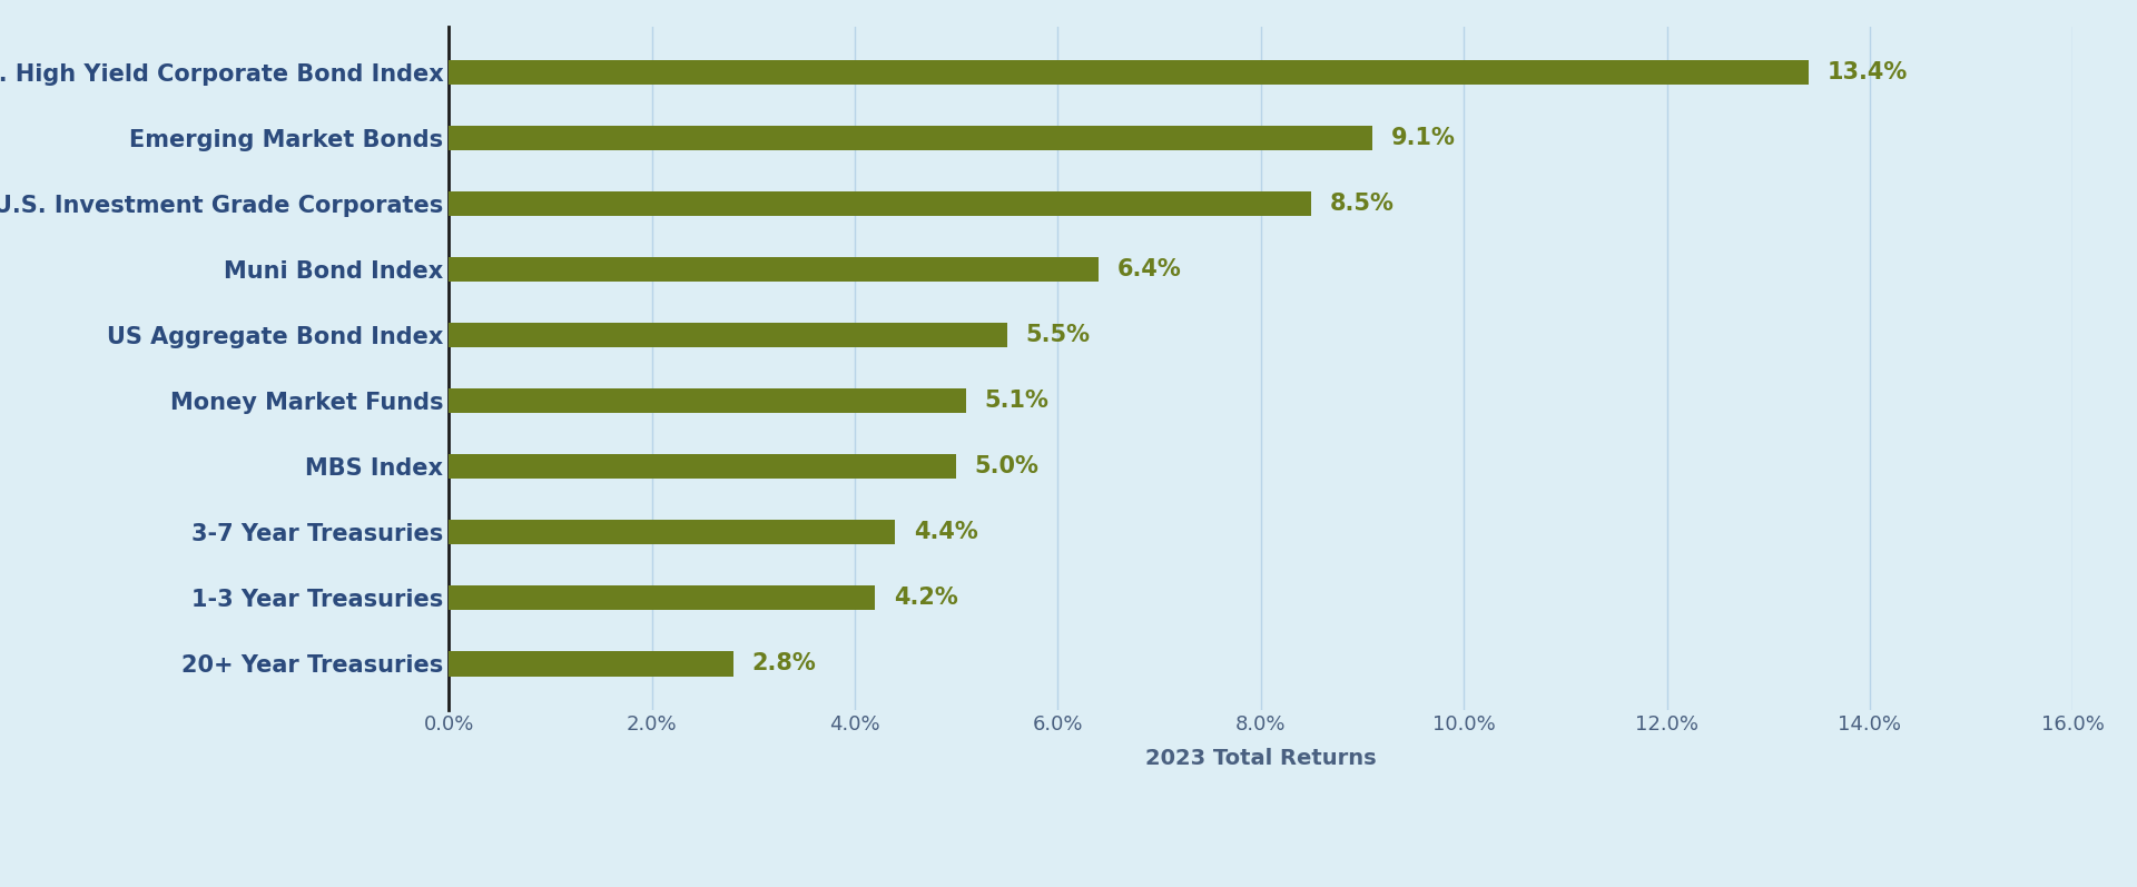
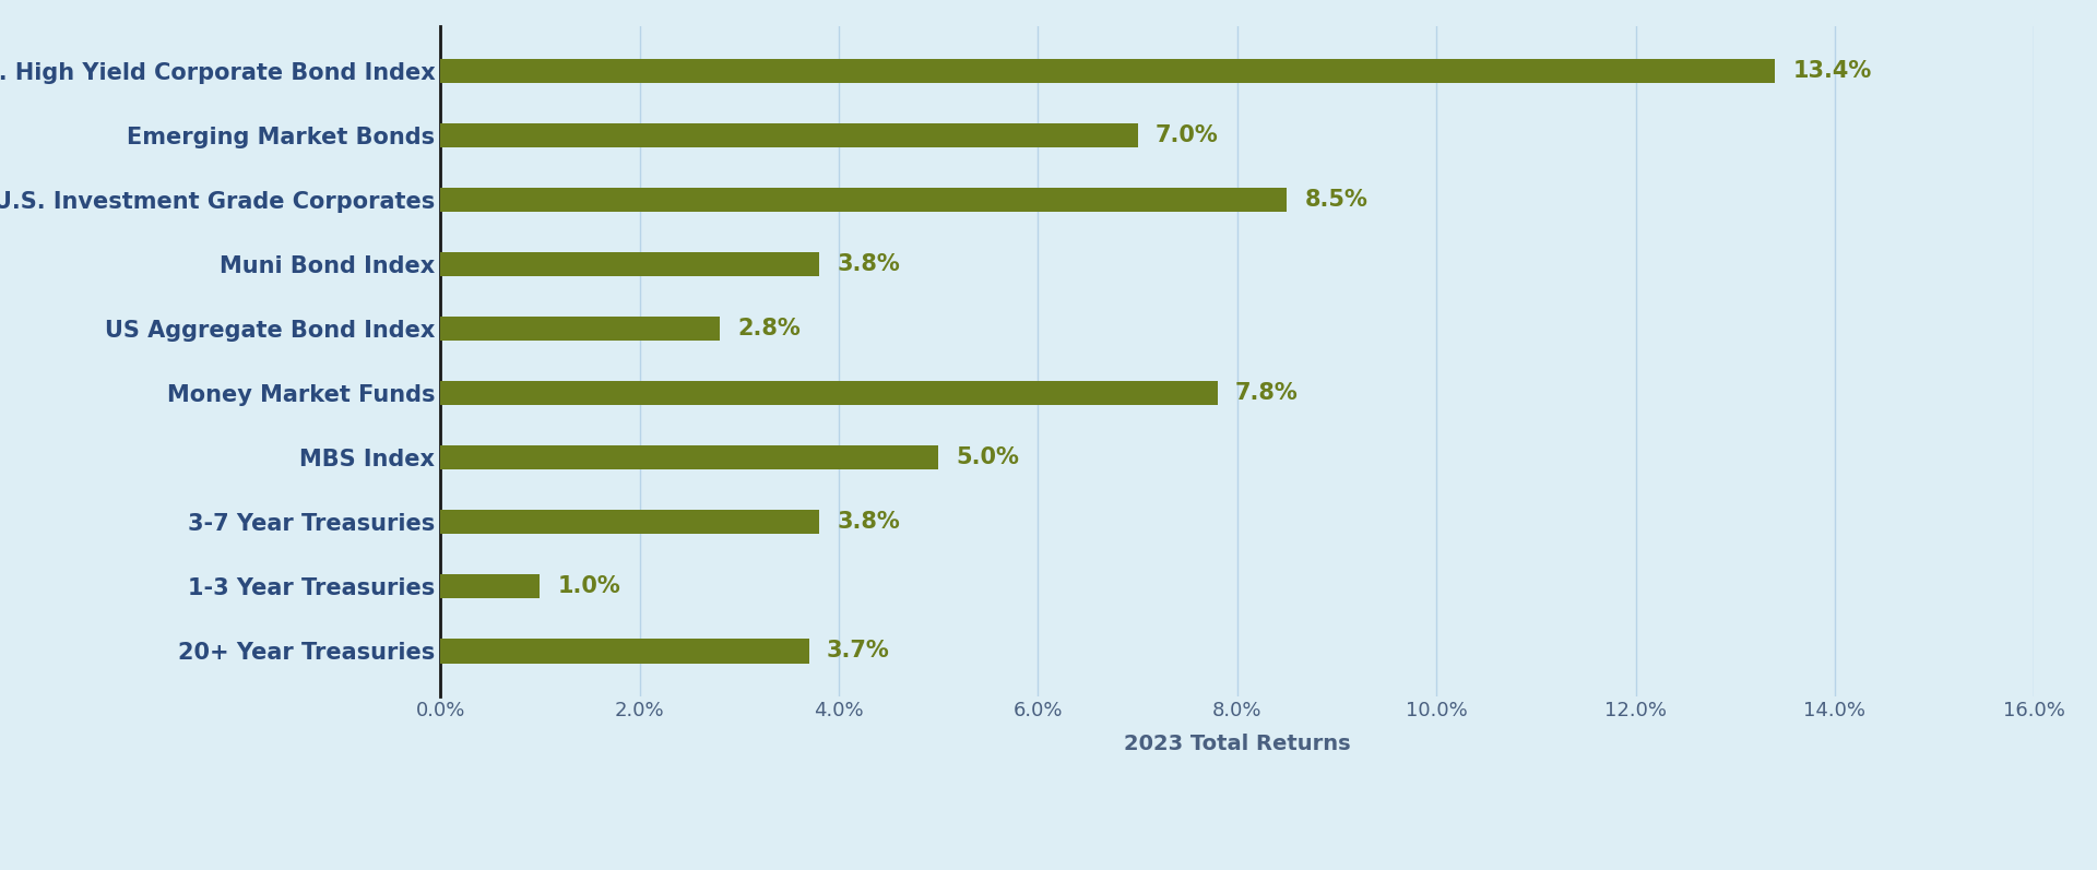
Emerging Market Bonds: 9.1% -> 7.0%
Muni Bond Index: 6.4% -> 3.8%
US Aggregate Bond Index: 5.5% -> 2.8%
Money Market Funds: 5.1% -> 7.8%
3-7 Year Treasuries: 4.4% -> 3.8%
1-3 Year Treasuries: 4.2% -> 1.0%
20+ Year Treasuries: 2.8% -> 3.7%
